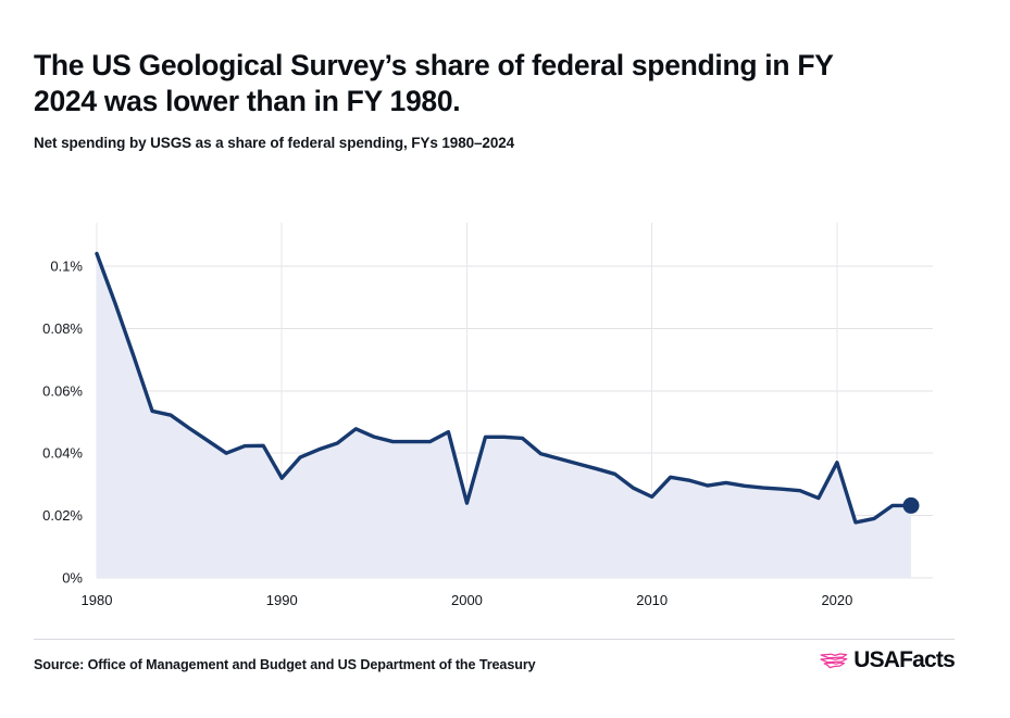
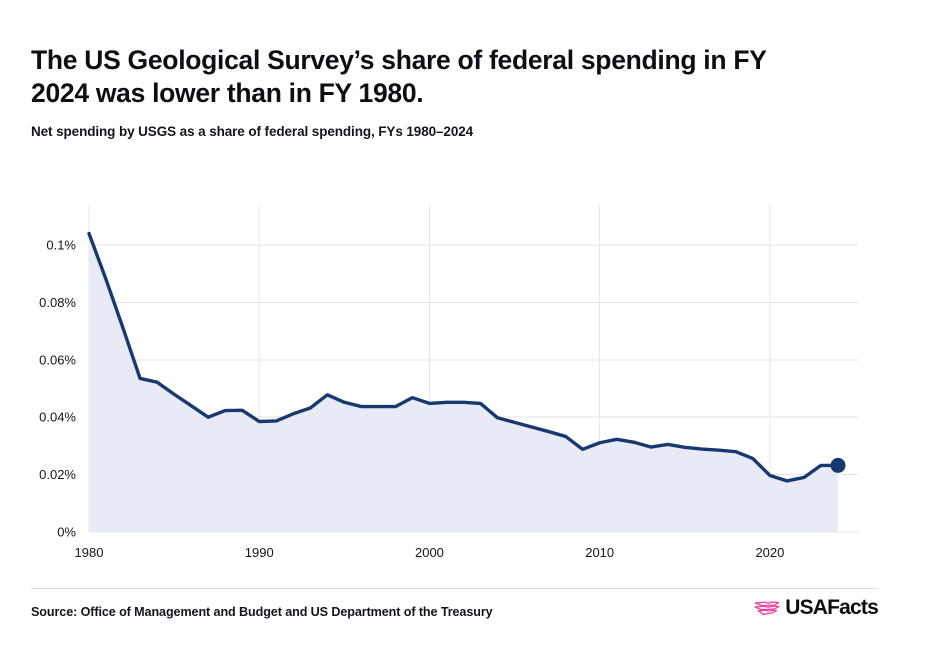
1990: 0.032% -> 0.038%
2000: 0.024% -> 0.045%
2010: 0.026% -> 0.031%
2020: 0.037% -> 0.020%
